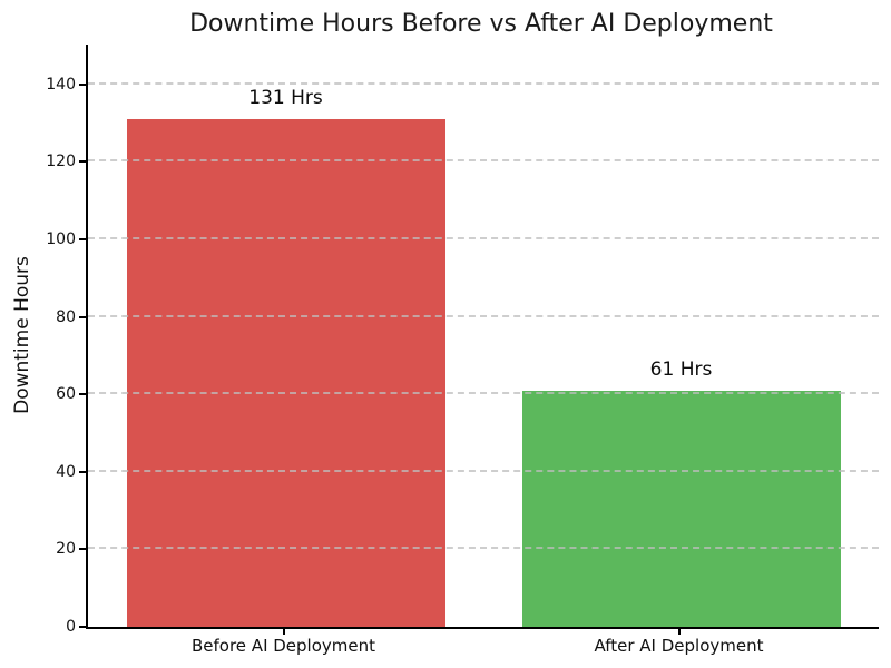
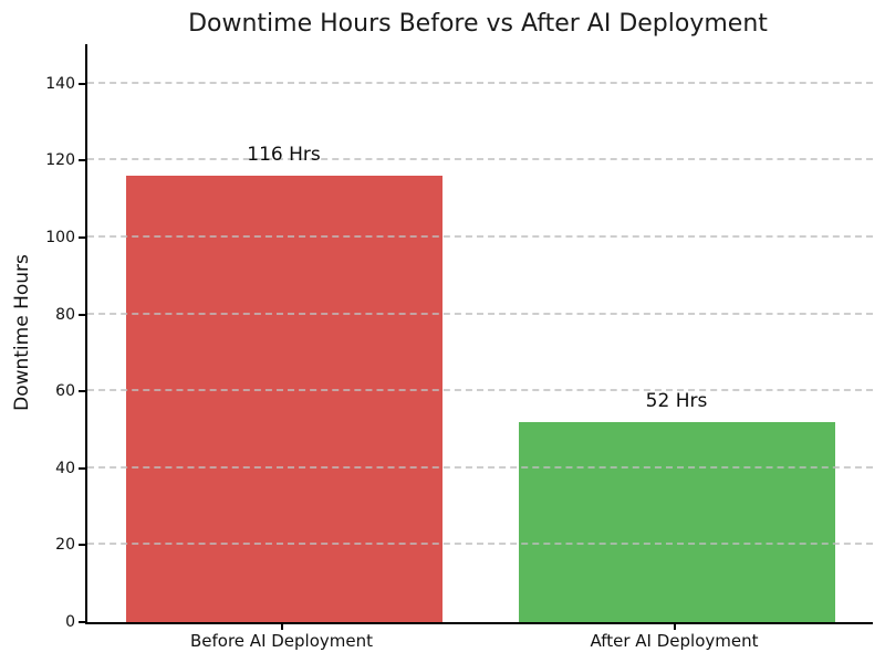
Before AI Deployment: 131 -> 116
After AI Deployment: 61 -> 52
